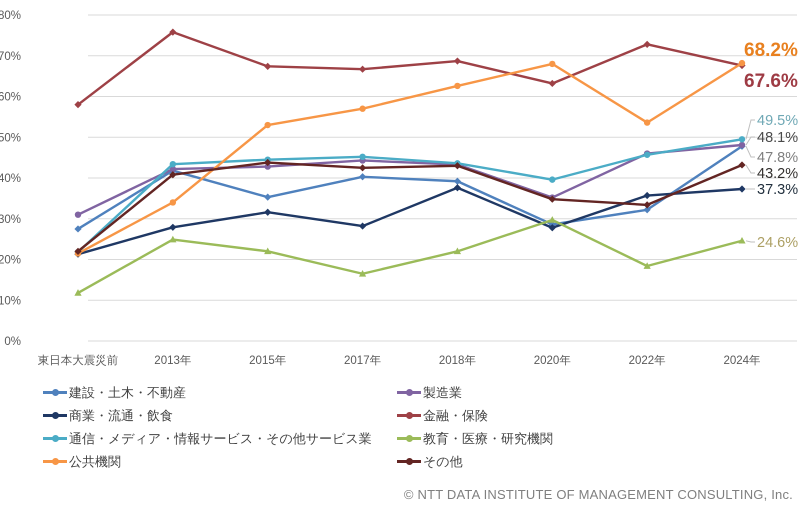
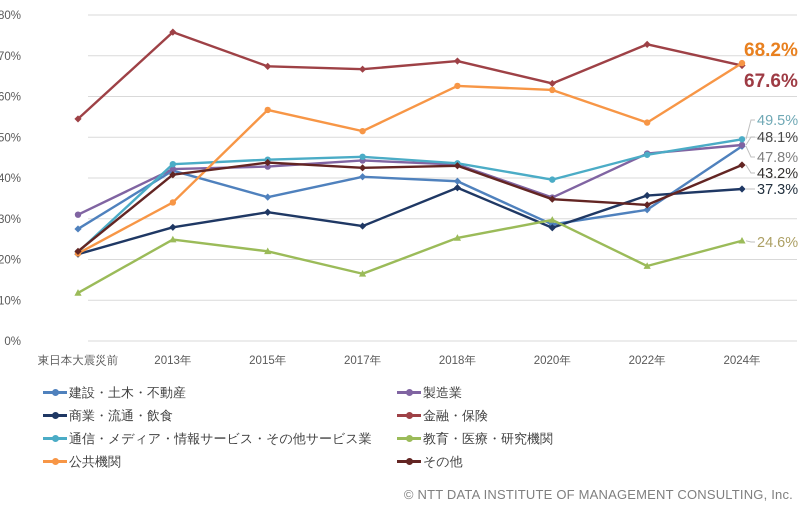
金融・保険/東日本大震災前: 58% -> 54%
公共機関/2015年: 53% -> 57%
公共機関/2017年: 57% -> 52%
教育・医療・研究機関/2018年: 22% -> 25%
公共機関/2020年: 68% -> 62%
